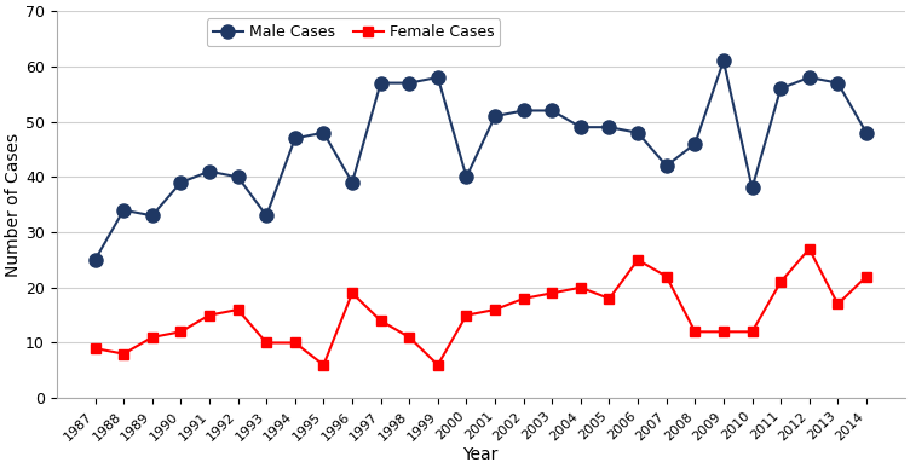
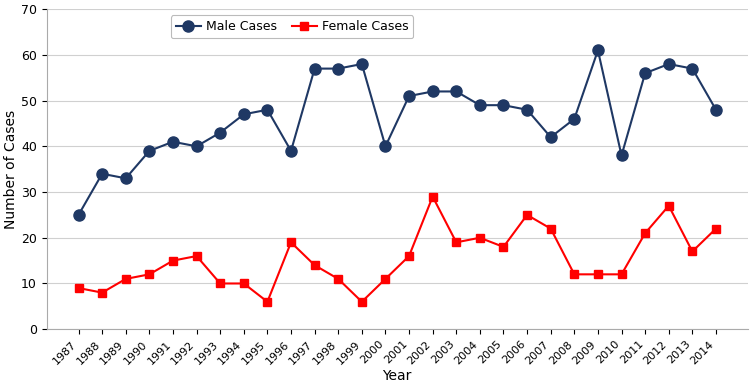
Male Cases/1993: 33 -> 43
Female Cases/2000: 15 -> 11
Female Cases/2002: 18 -> 29
